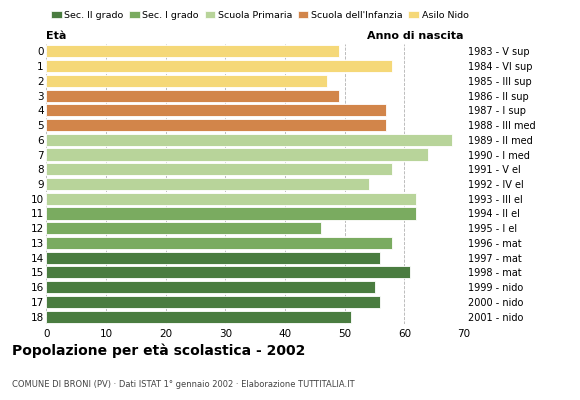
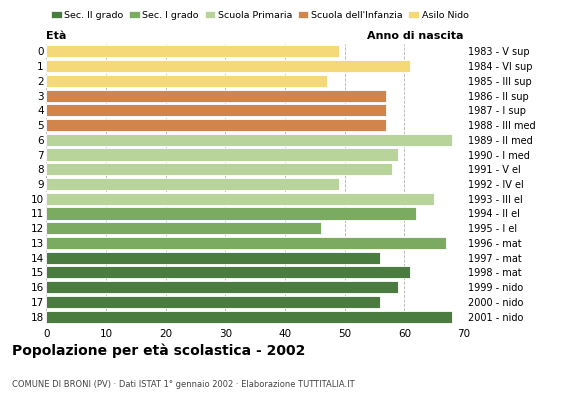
1: 58 -> 61
3: 49 -> 57
7: 64 -> 59
9: 54 -> 49
10: 62 -> 65
13: 58 -> 67
16: 55 -> 59
18: 51 -> 68
